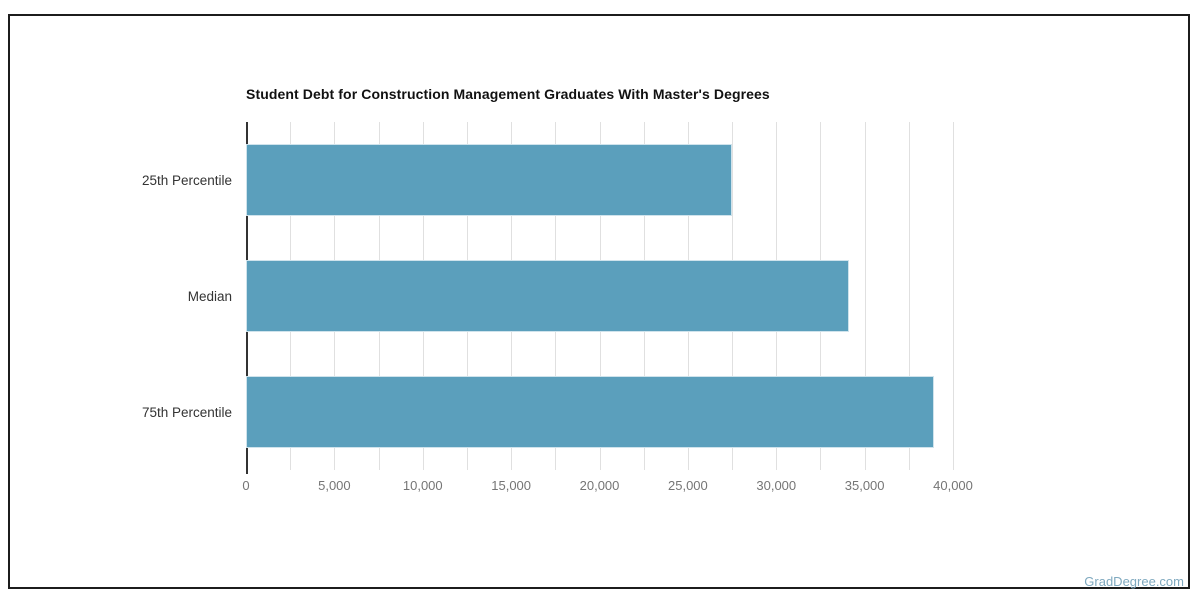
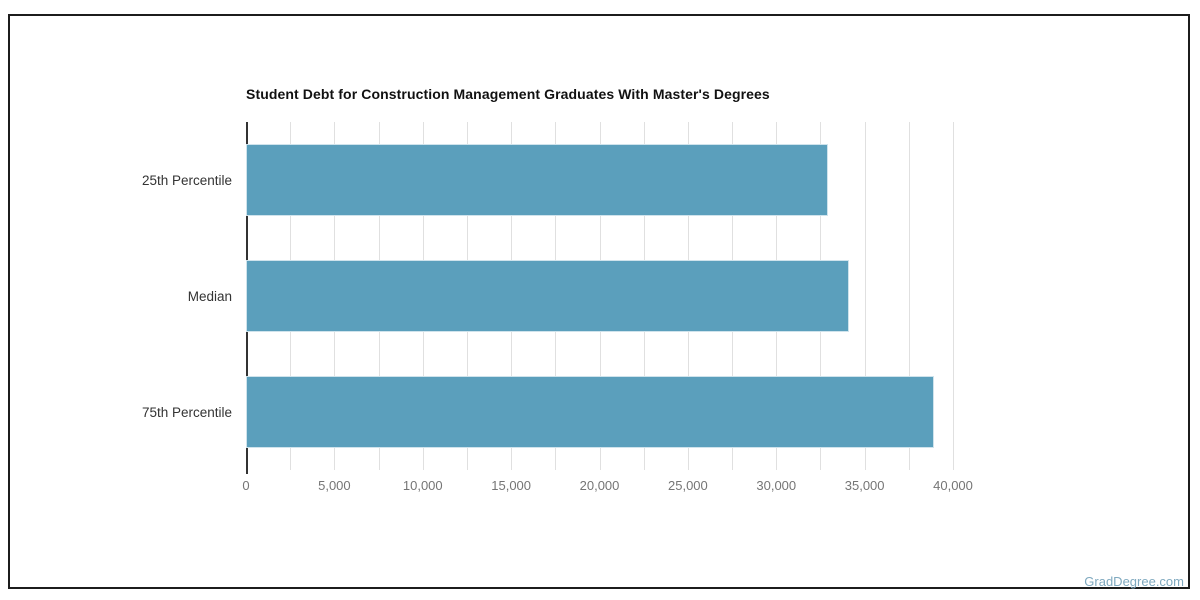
25th Percentile: 27500 -> 32900
